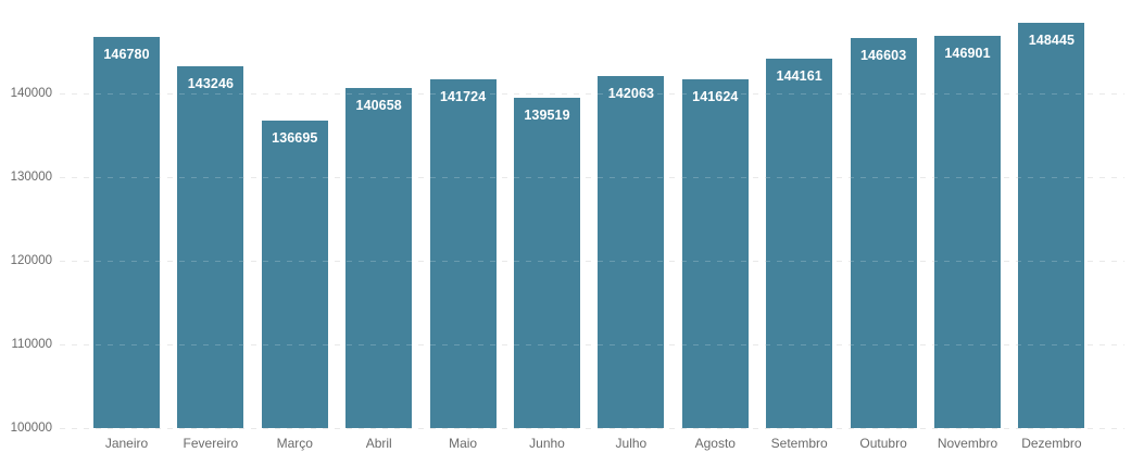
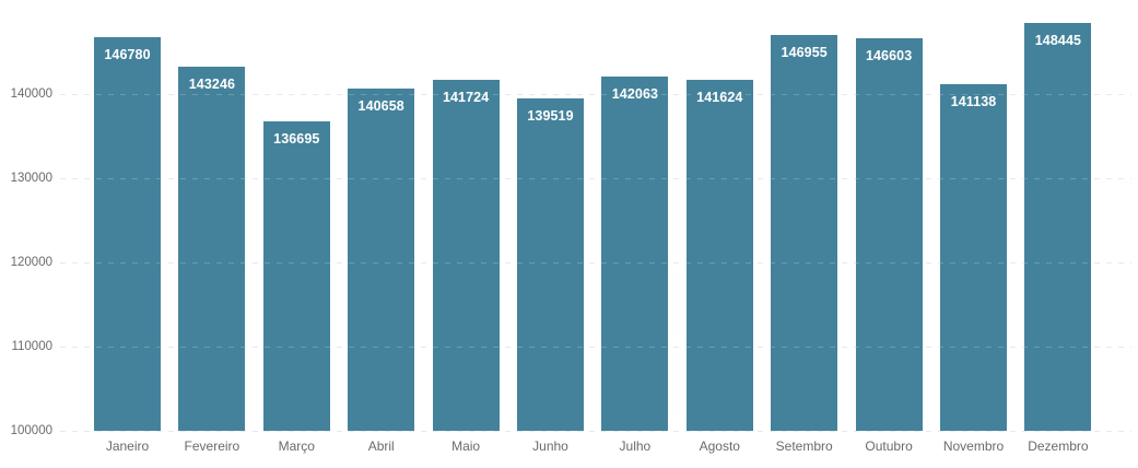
Setembro: 144161 -> 146955
Novembro: 146901 -> 141138
